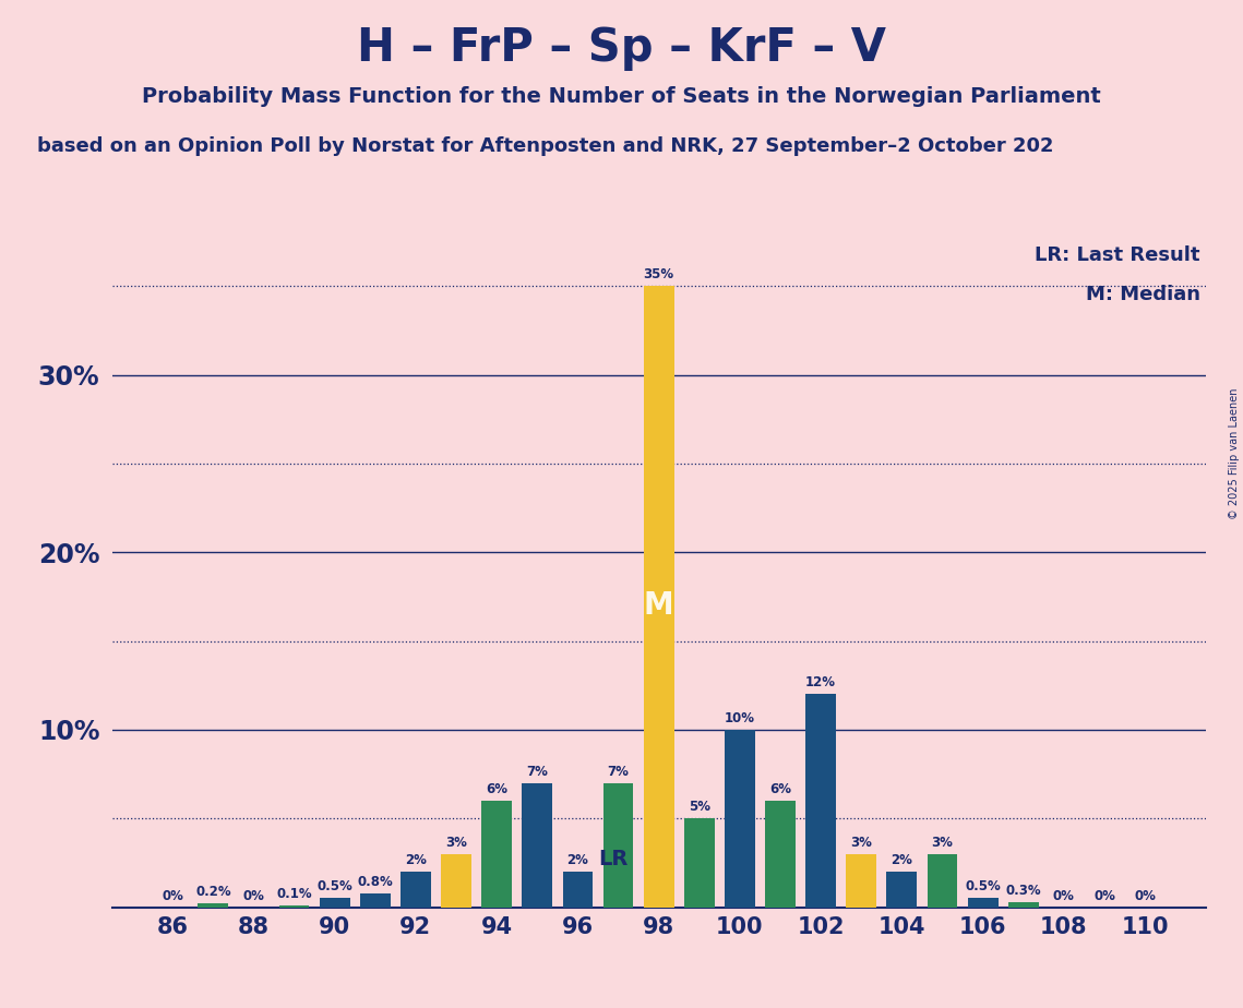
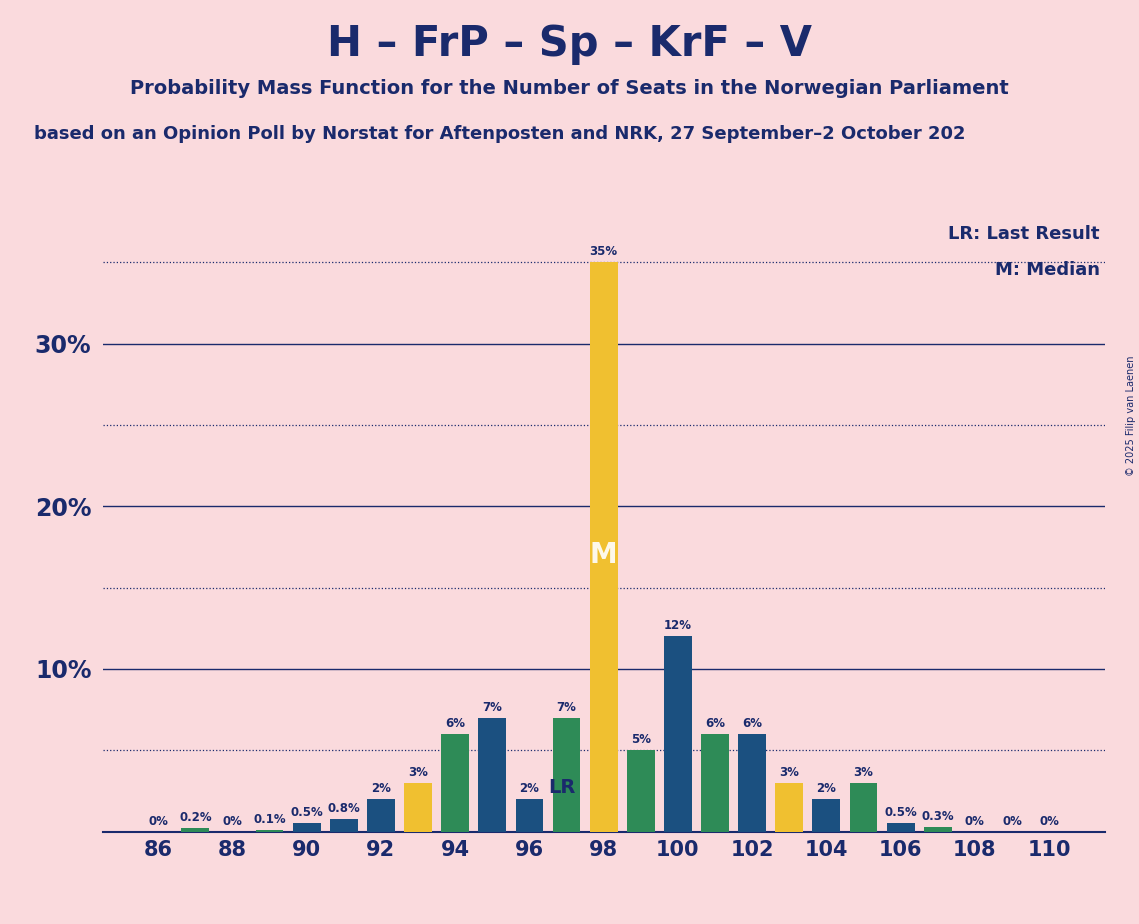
100: 10% -> 12%
102: 12% -> 6%
